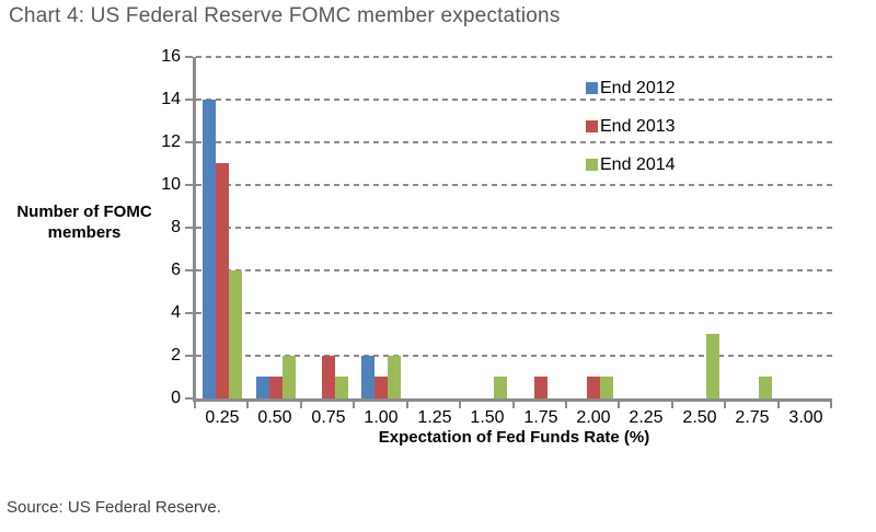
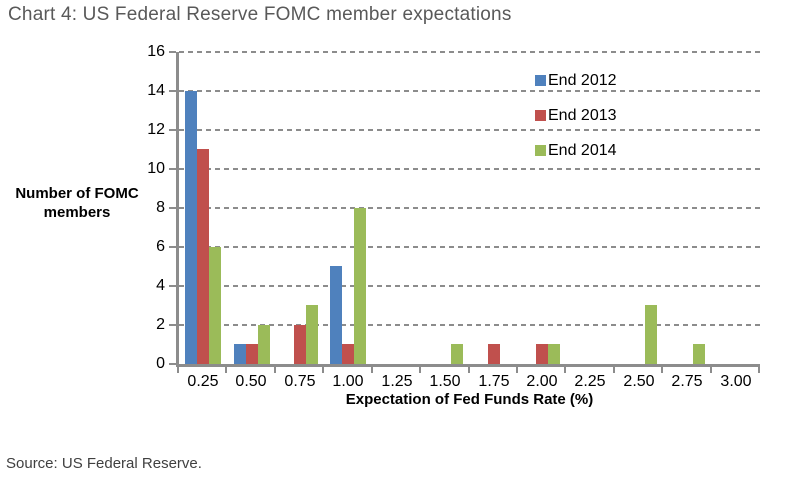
End 2014/0.75: 1 -> 3
End 2012/1.00: 2 -> 5
End 2014/1.00: 2 -> 8
